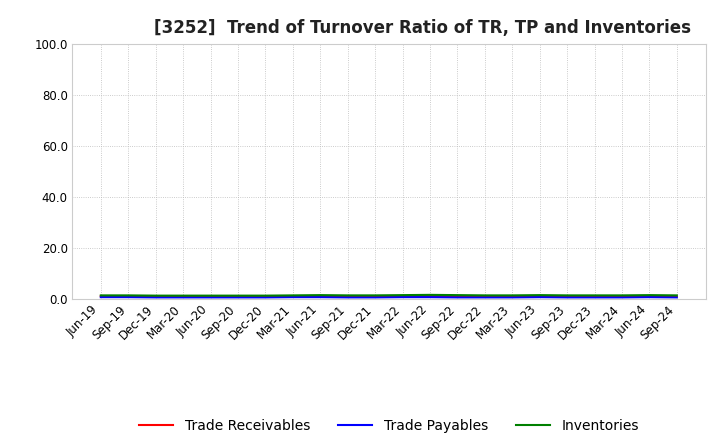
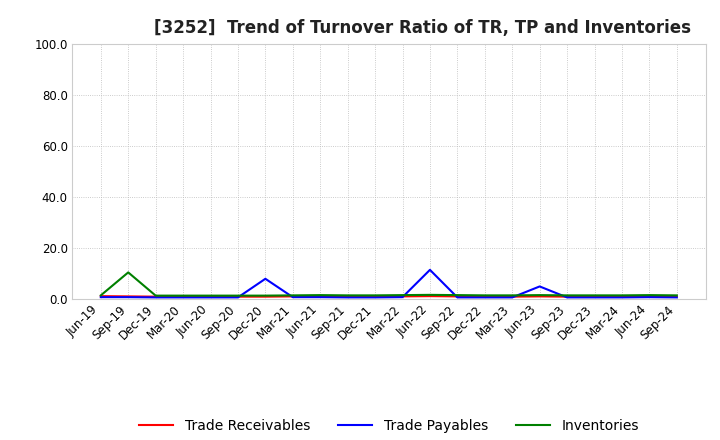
Inventories/Sep-19: 1.5 -> 10.5
Trade Payables/Dec-20: 0.7 -> 8.0
Trade Payables/Jun-22: 0.8 -> 11.5
Trade Payables/Jun-23: 0.8 -> 5.0
